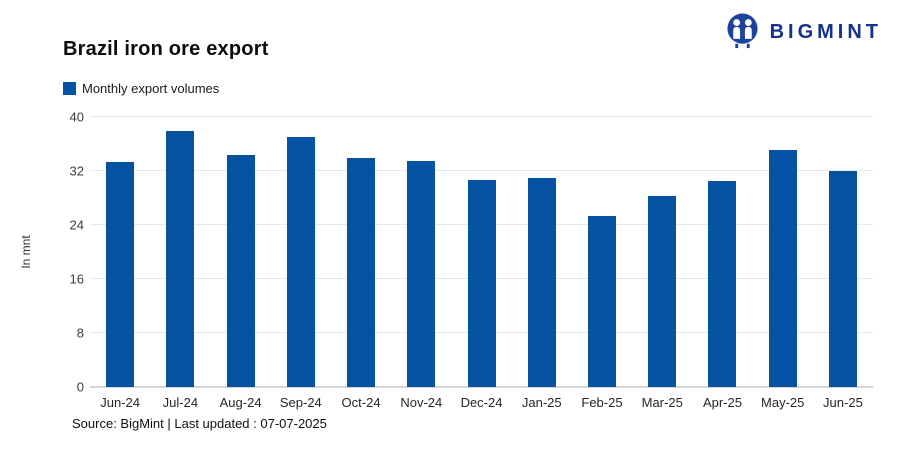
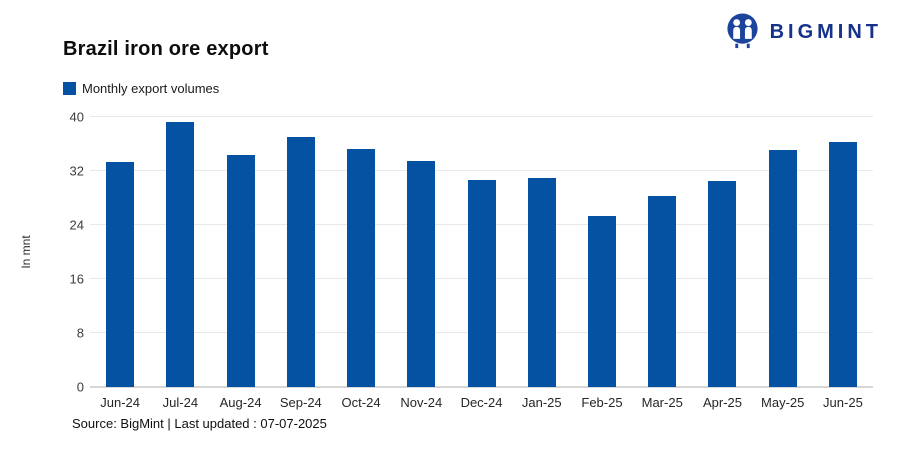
Jul-24: 38 -> 39
Oct-24: 34 -> 35
Jun-25: 32 -> 36
